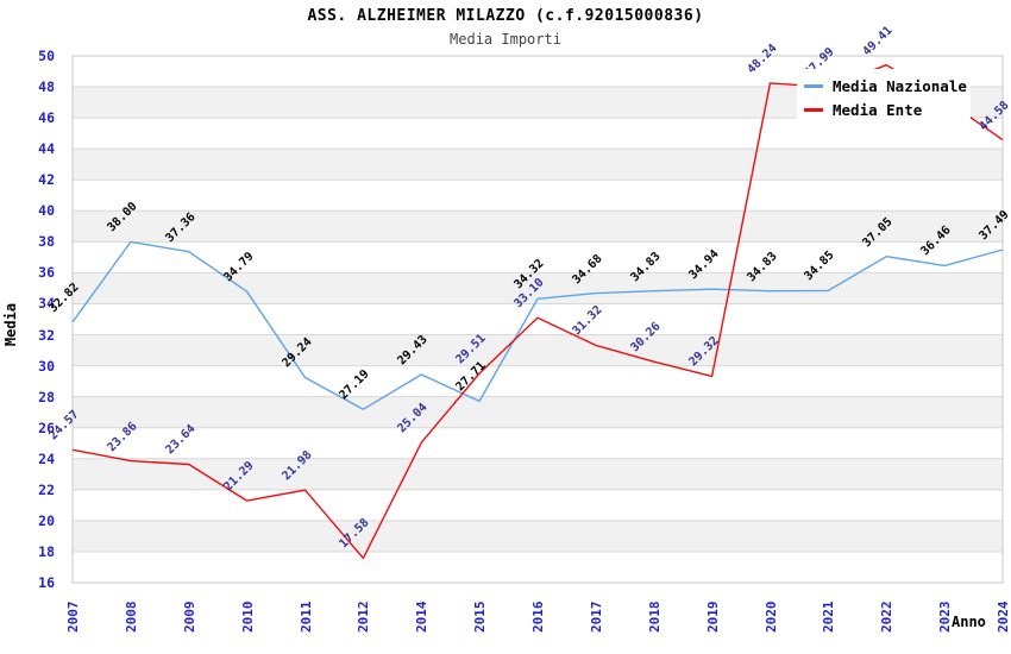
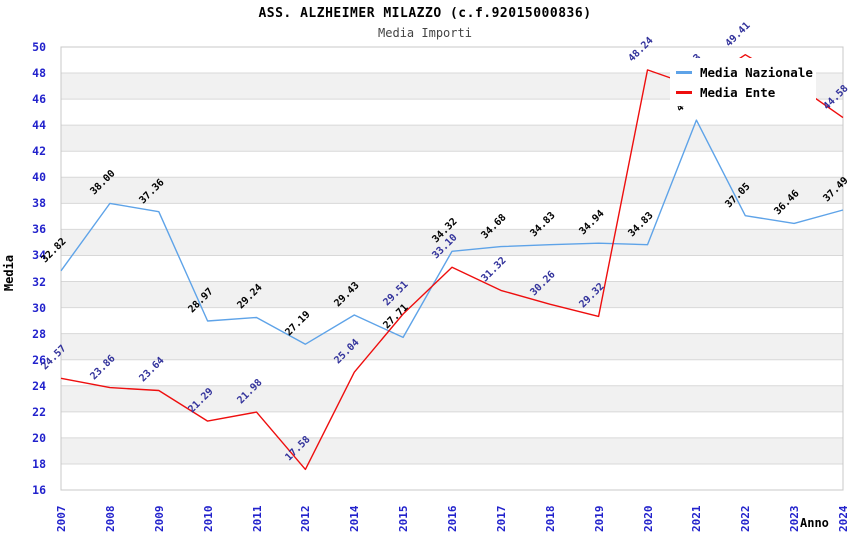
Media Nazionale/2010: 34.79 -> 28.97
Media Nazionale/2021: 34.85 -> 44.39
Media Ente/2021: 47.99 -> 46.93
